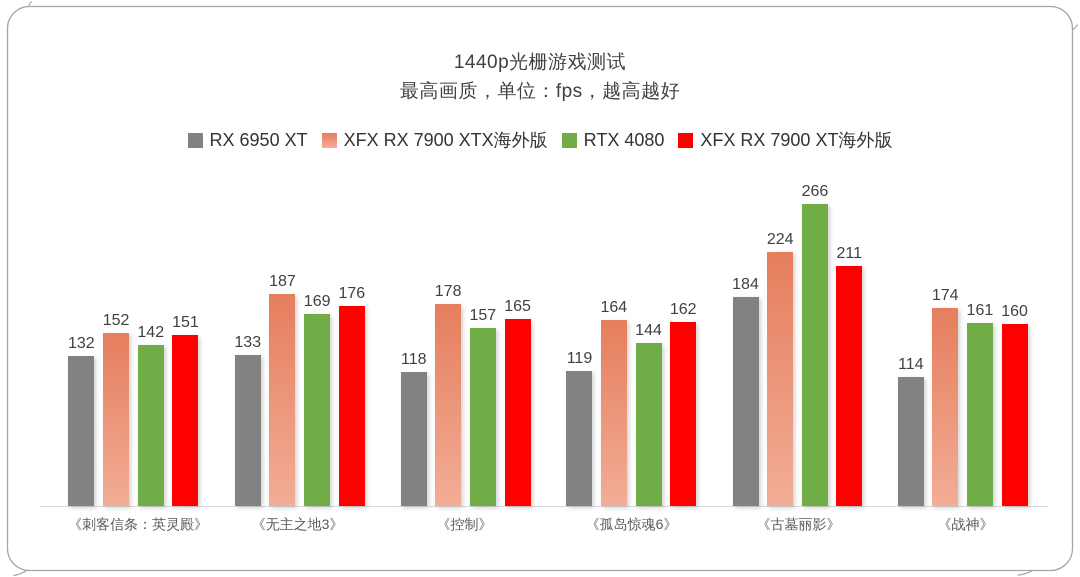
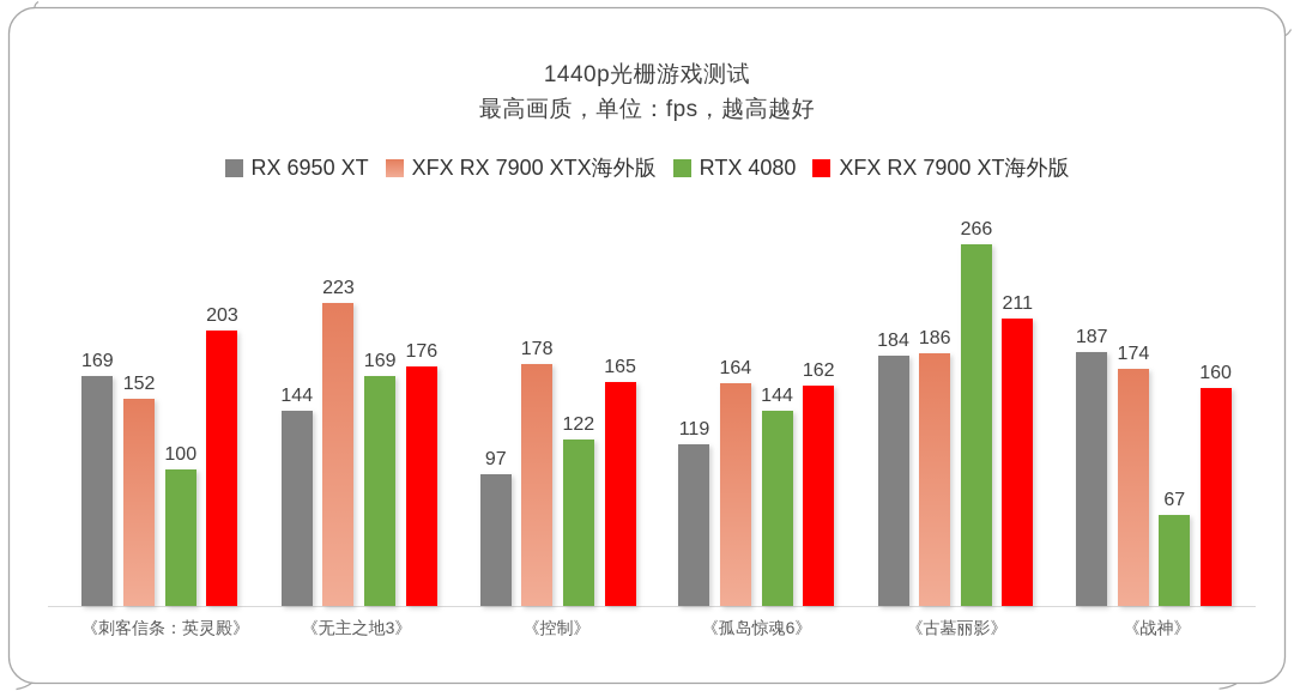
RX 6950 XT/《刺客信条：英灵殿》: 132 -> 169
RTX 4080/《刺客信条：英灵殿》: 142 -> 100
XFX RX 7900 XT海外版/《刺客信条：英灵殿》: 151 -> 203
RX 6950 XT/《无主之地3》: 133 -> 144
XFX RX 7900 XTX海外版/《无主之地3》: 187 -> 223
RX 6950 XT/《控制》: 118 -> 97
RTX 4080/《控制》: 157 -> 122
XFX RX 7900 XTX海外版/《古墓丽影》: 224 -> 186
RX 6950 XT/《战神》: 114 -> 187
RTX 4080/《战神》: 161 -> 67
